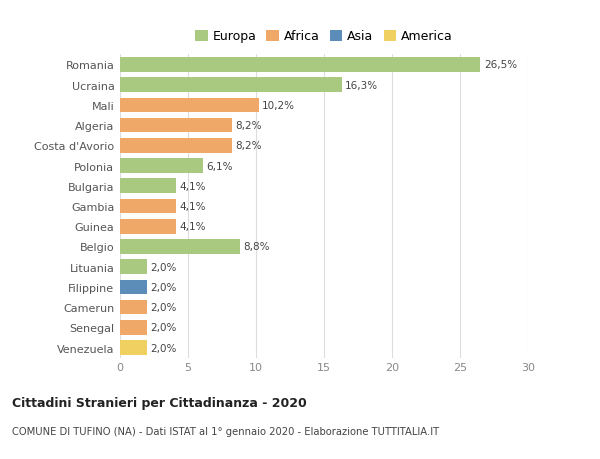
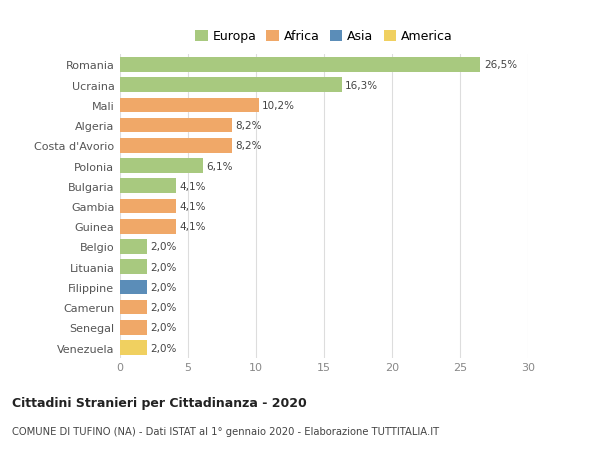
Belgio: 8,8% -> 2,0%
